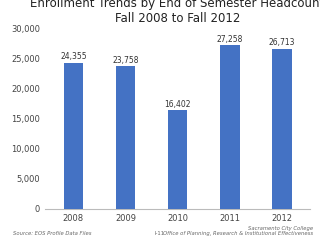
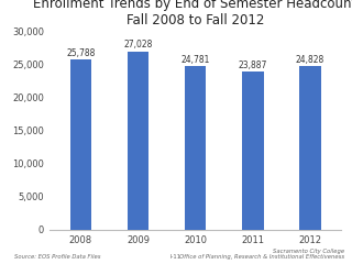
2008: 24,355 -> 25,788
2009: 23,758 -> 27,028
2010: 16,402 -> 24,781
2011: 27,258 -> 23,887
2012: 26,713 -> 24,828
